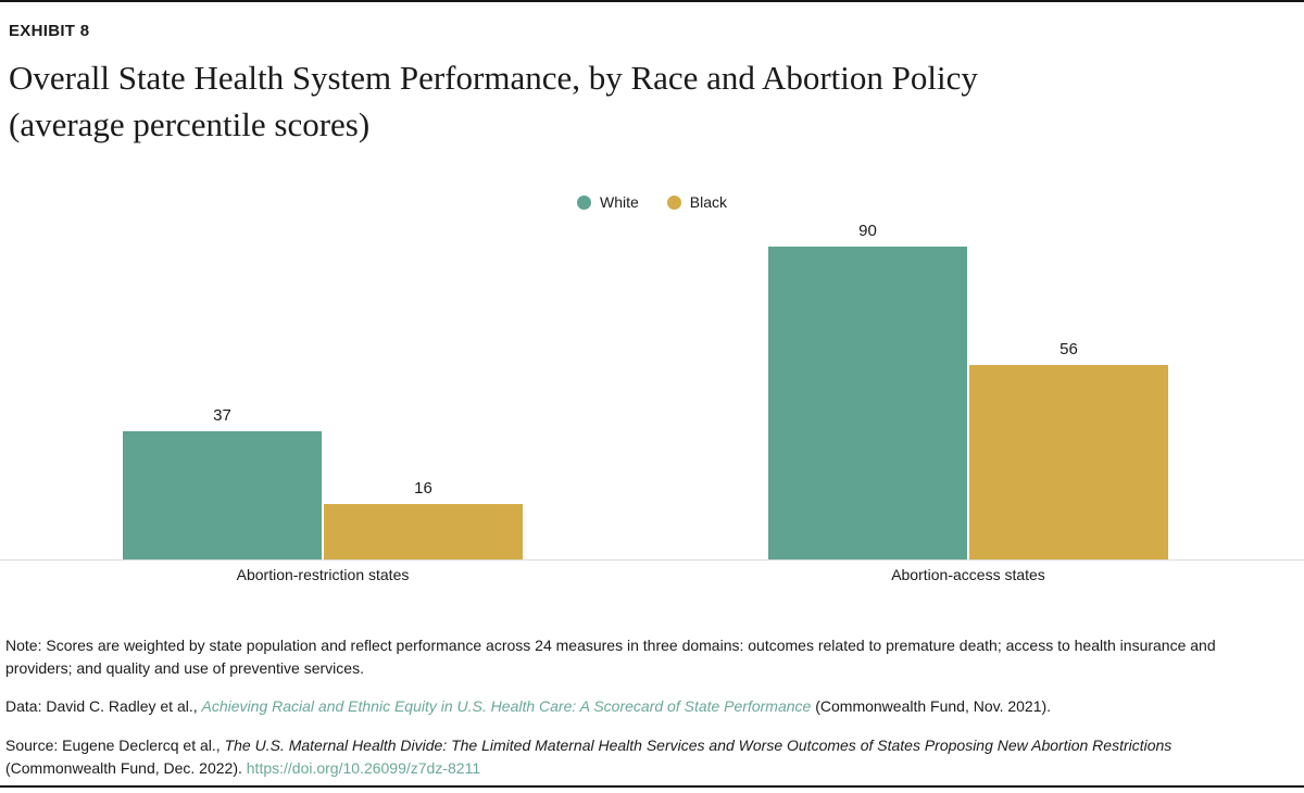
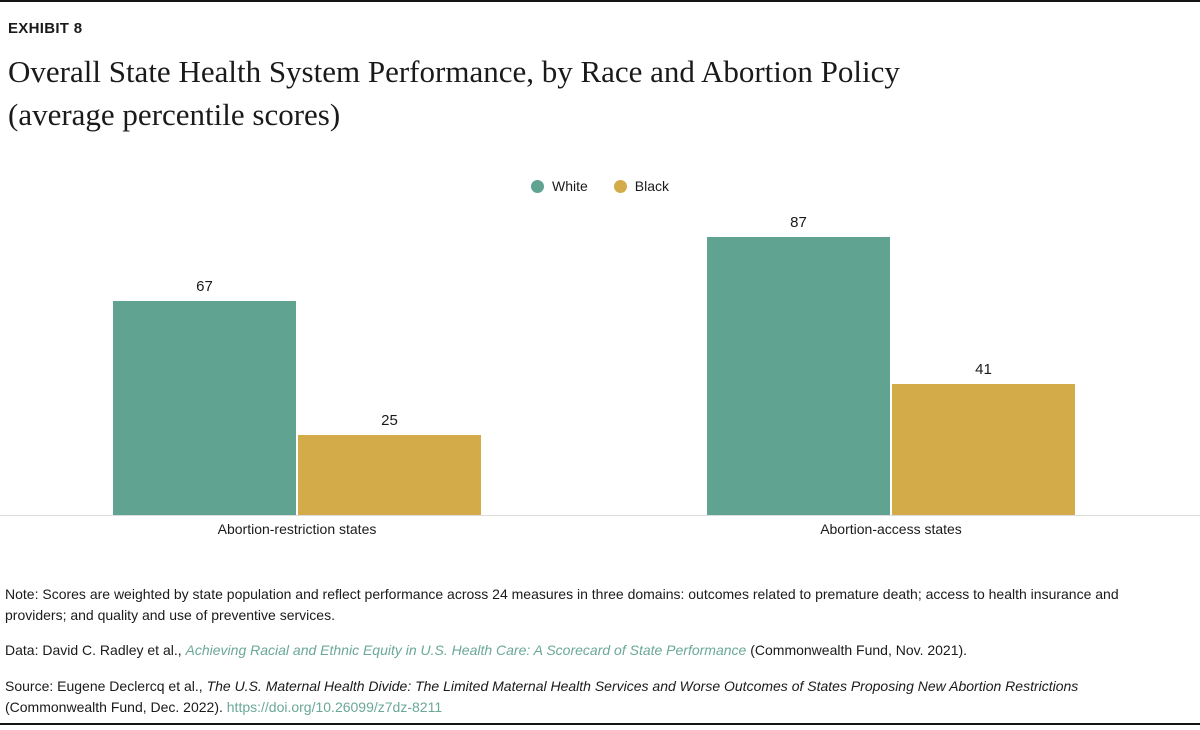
White/Abortion-restriction states: 37 -> 67
Black/Abortion-restriction states: 16 -> 25
White/Abortion-access states: 90 -> 87
Black/Abortion-access states: 56 -> 41
